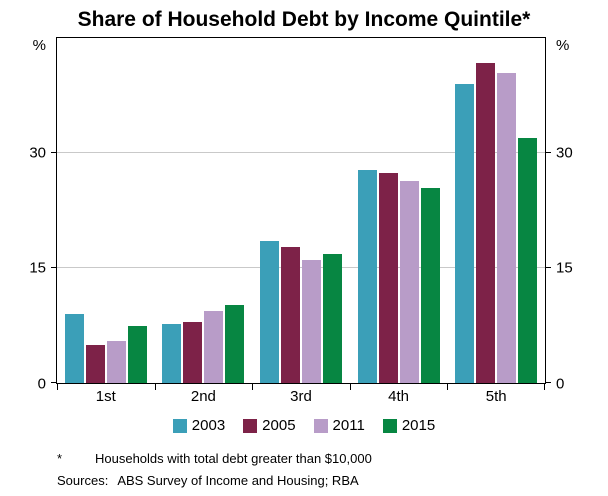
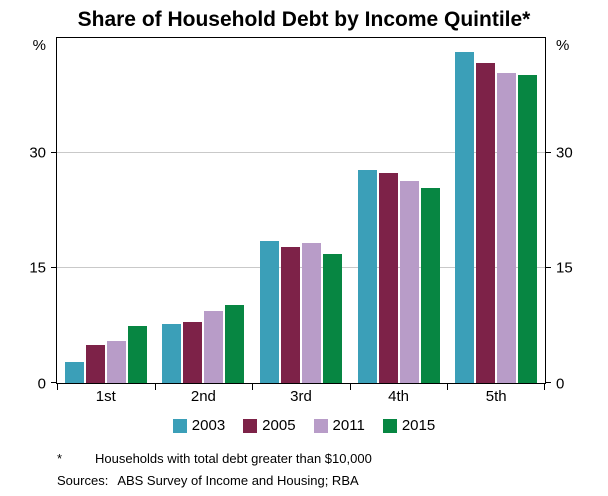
2003/1st: 9 -> 3
2011/3rd: 16 -> 18
2003/5th: 39 -> 43
2015/5th: 32 -> 40
